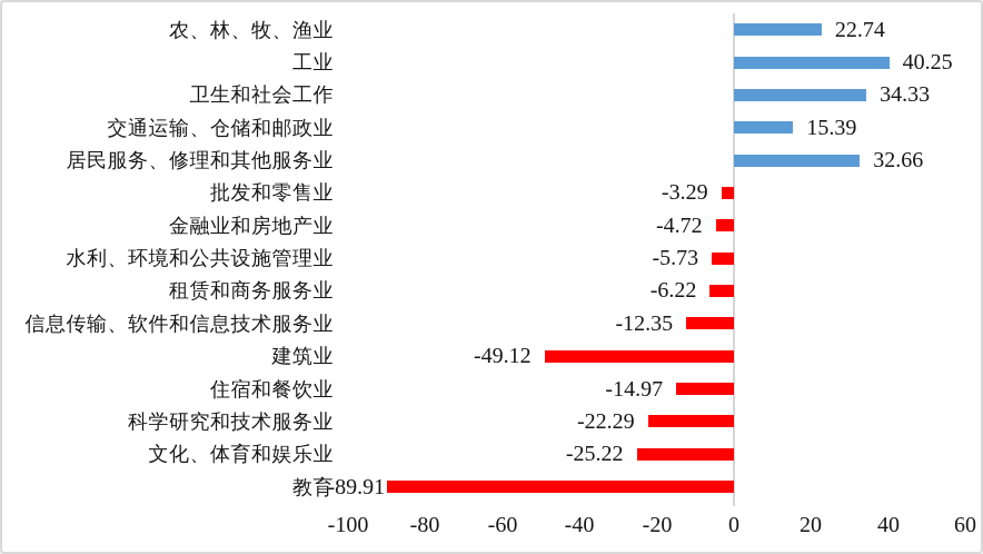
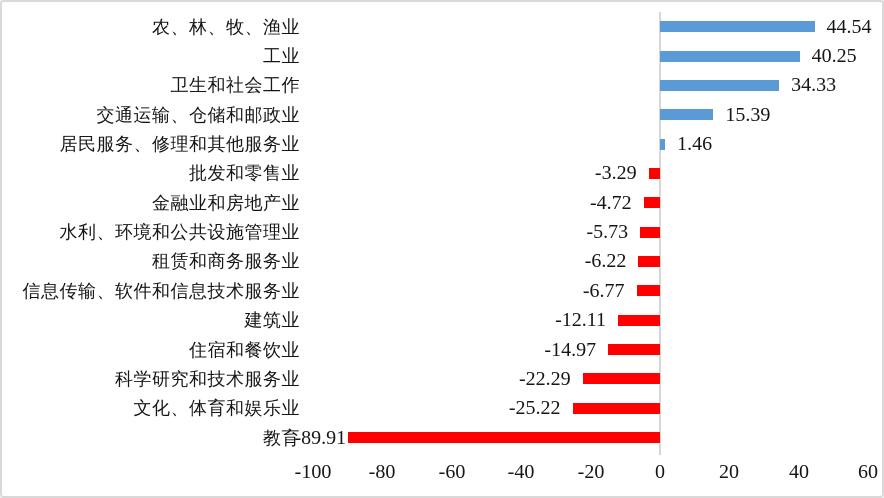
农、林、牧、渔业: 22.74 -> 44.54
居民服务、修理和其他服务业: 32.66 -> 1.46
信息传输、软件和信息技术服务业: -12.35 -> -6.77
建筑业: -49.12 -> -12.11
